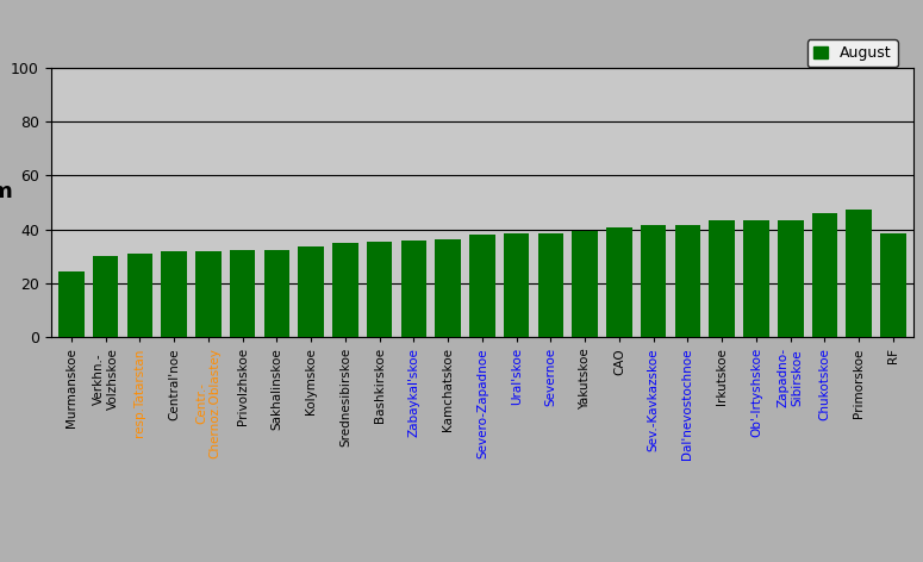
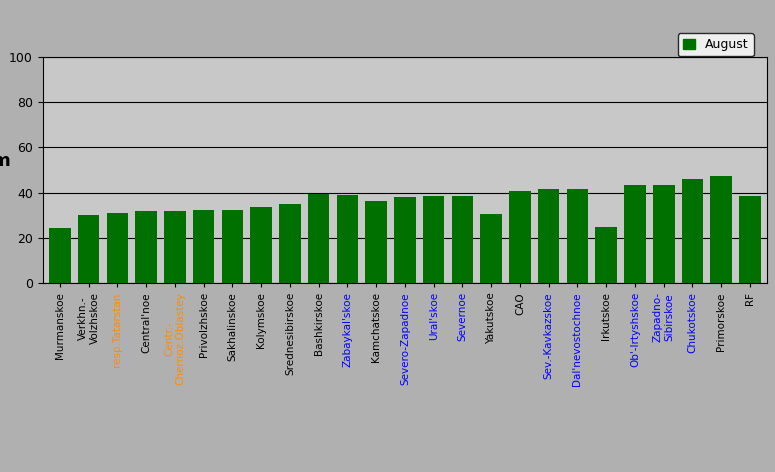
Bashkirskoe: 35.5 -> 39.5
Zabaykal'skoe: 36.0 -> 39.0
Yakutskoe: 39.5 -> 30.5
Irkutskoe: 43.5 -> 25.0
